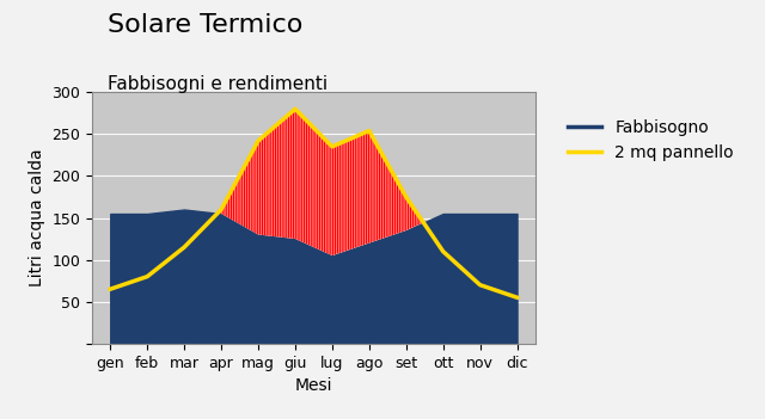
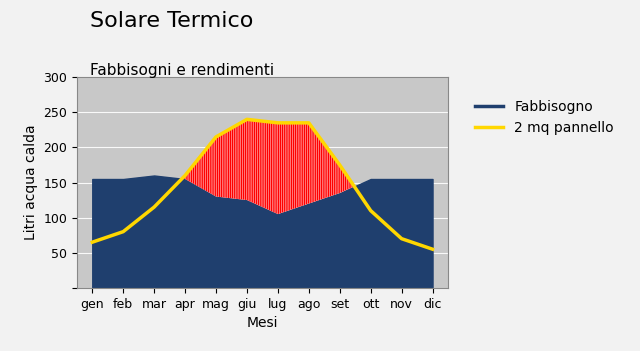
2 mq pannello/mag: 242 -> 215
2 mq pannello/giu: 280 -> 240
2 mq pannello/ago: 254 -> 235
